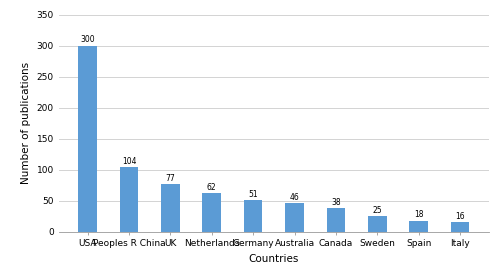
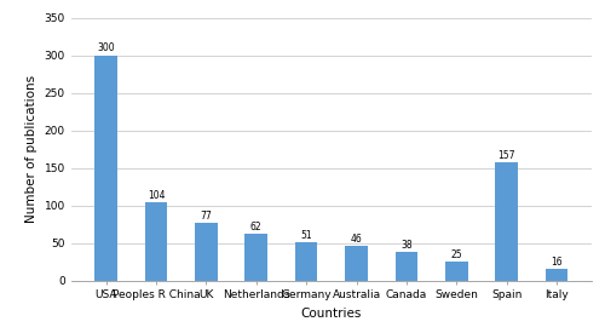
Spain: 18 -> 157
